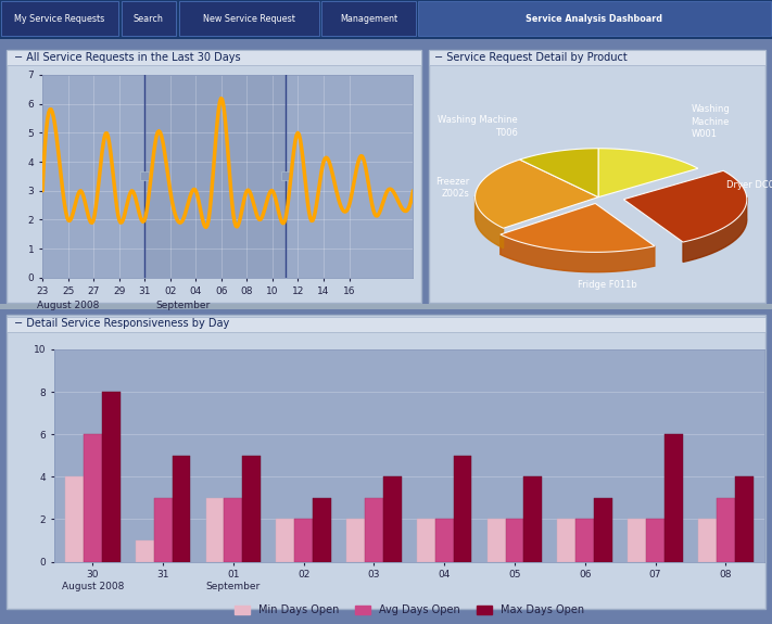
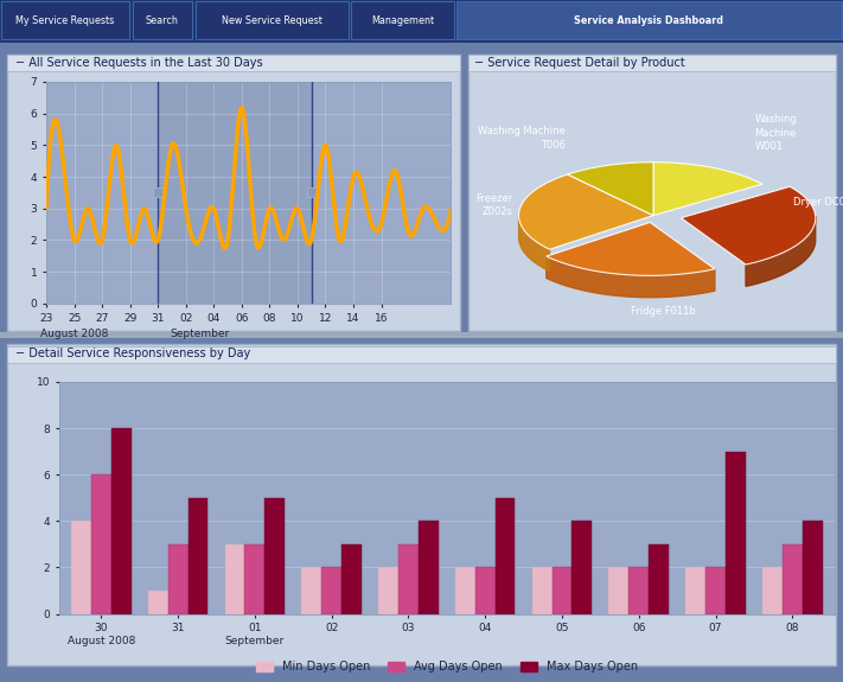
Max Days Open/07: 6 -> 7
